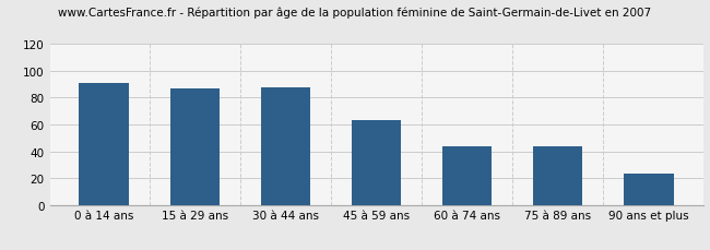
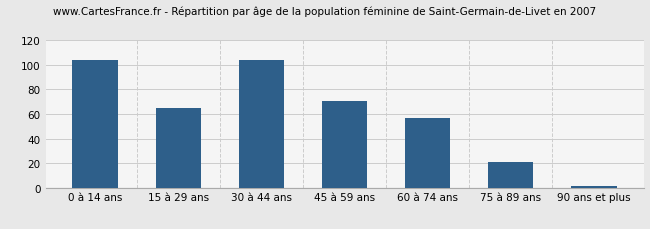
0 à 14 ans: 91 -> 104
15 à 29 ans: 87 -> 65
30 à 44 ans: 88 -> 104
45 à 59 ans: 63 -> 71
60 à 74 ans: 44 -> 57
75 à 89 ans: 44 -> 21
90 ans et plus: 23 -> 1
